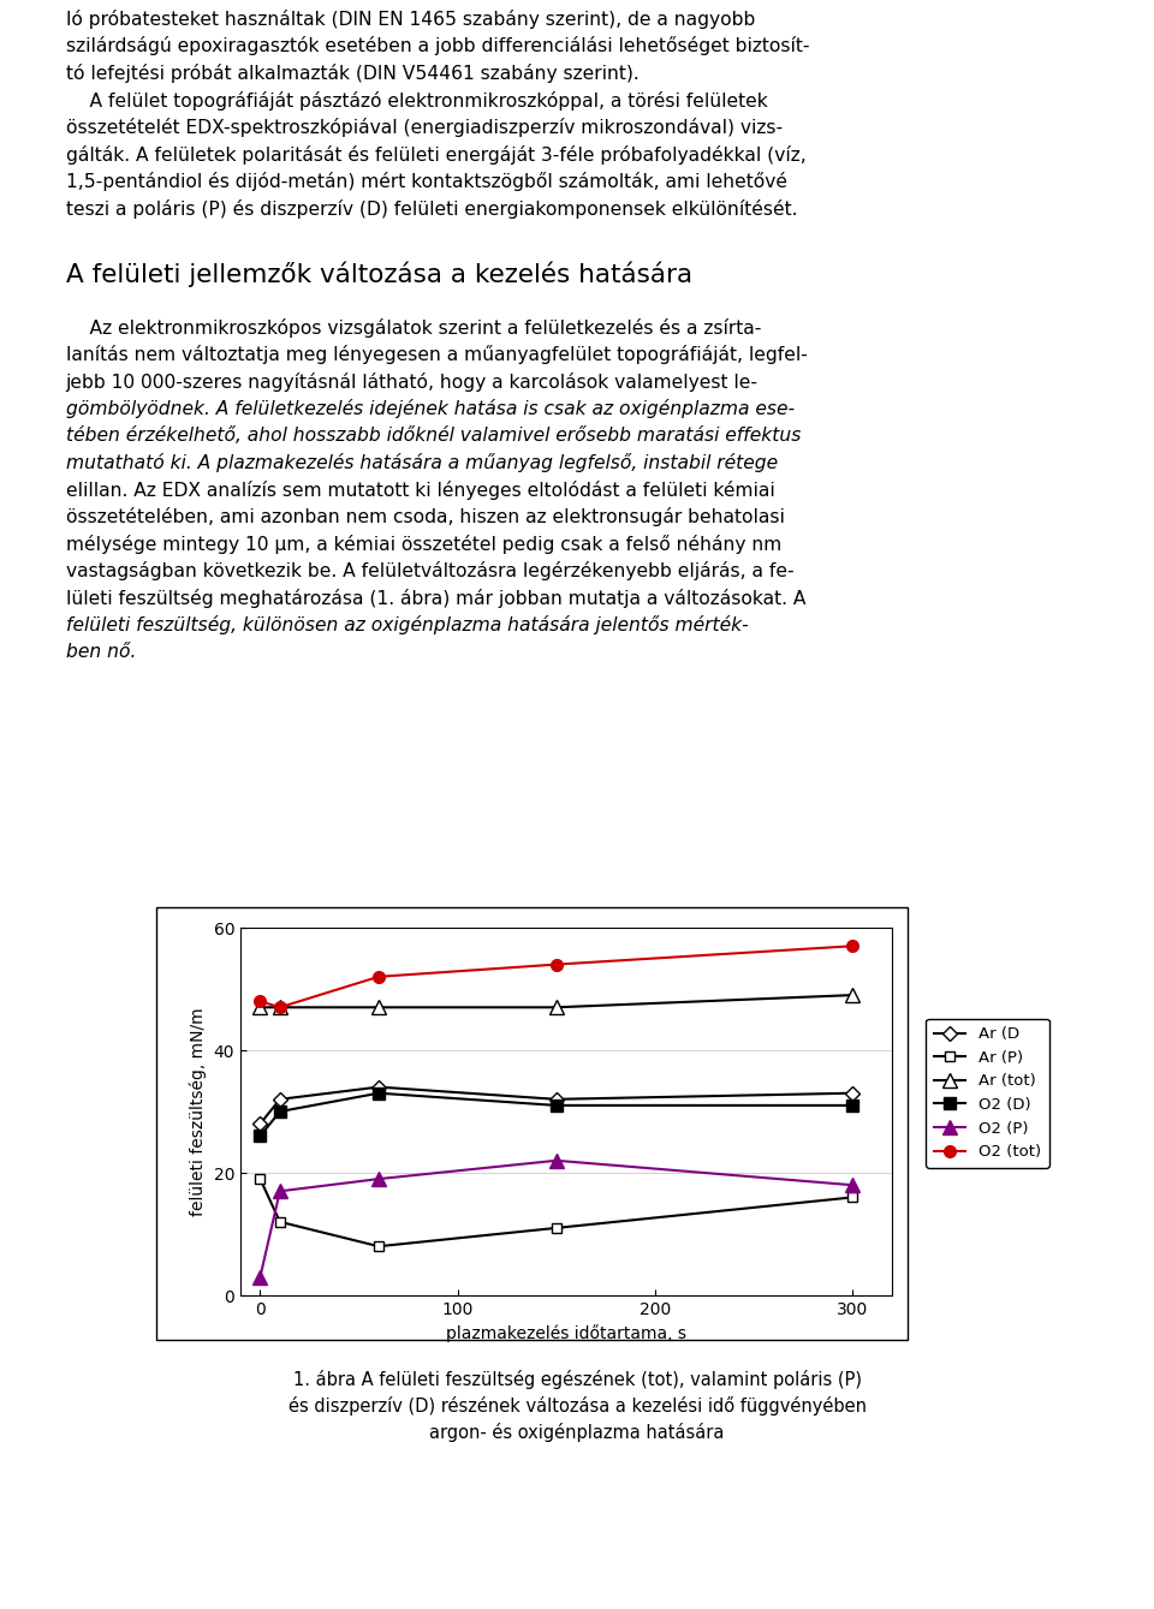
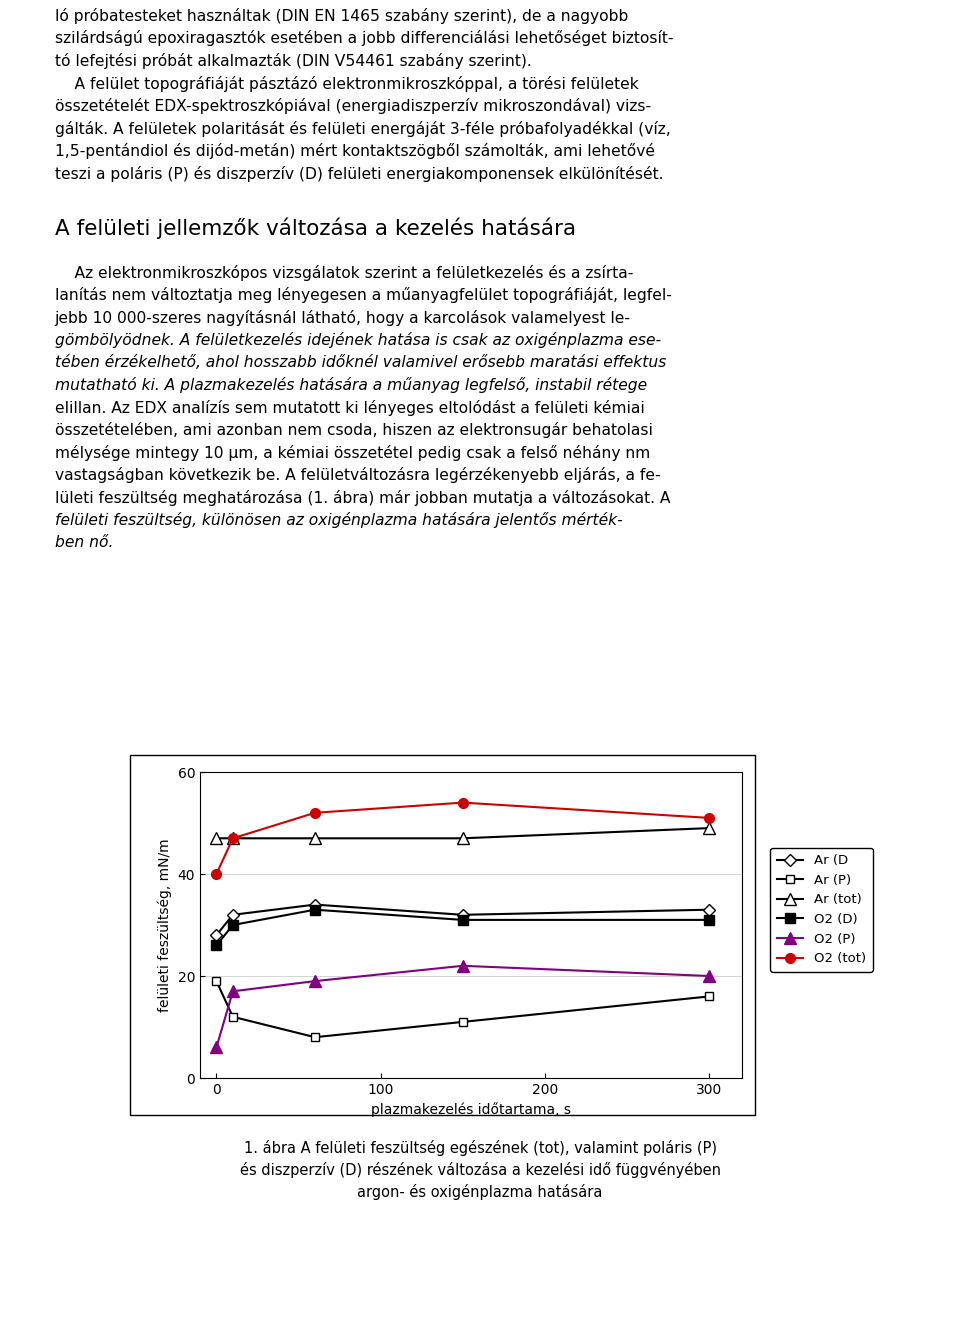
O2 (P)/0: 3 -> 6
O2 (tot)/0: 48 -> 40
O2 (P)/300: 18 -> 20
O2 (tot)/300: 57 -> 51
